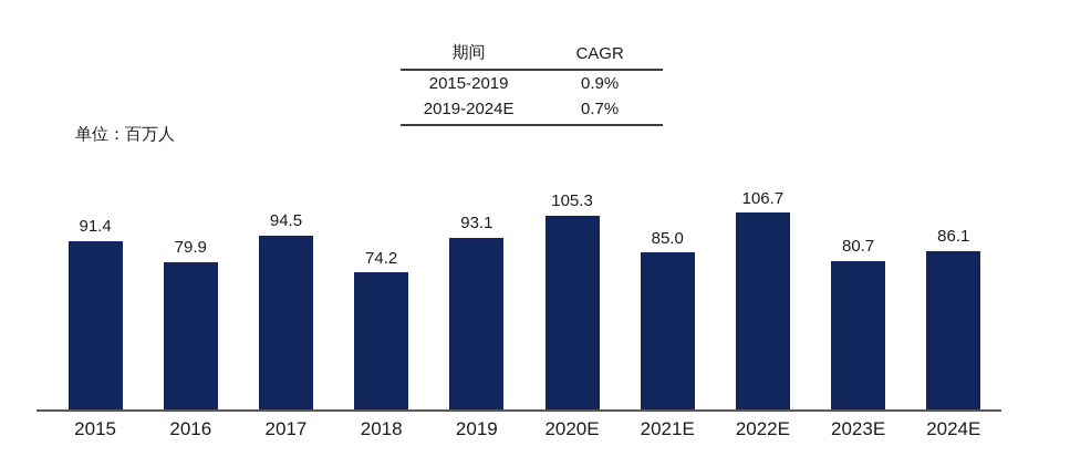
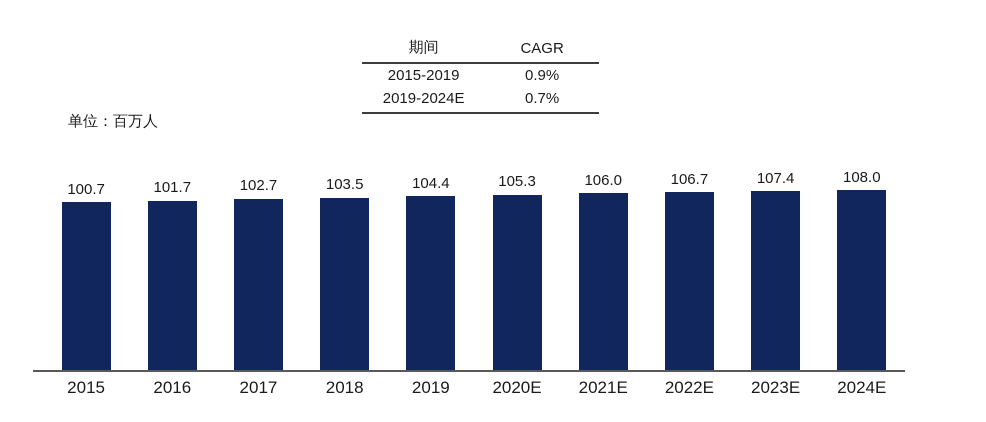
2015: 91.4 -> 100.7
2016: 79.9 -> 101.7
2017: 94.5 -> 102.7
2018: 74.2 -> 103.5
2019: 93.1 -> 104.4
2021E: 85.0 -> 106.0
2023E: 80.7 -> 107.4
2024E: 86.1 -> 108.0
